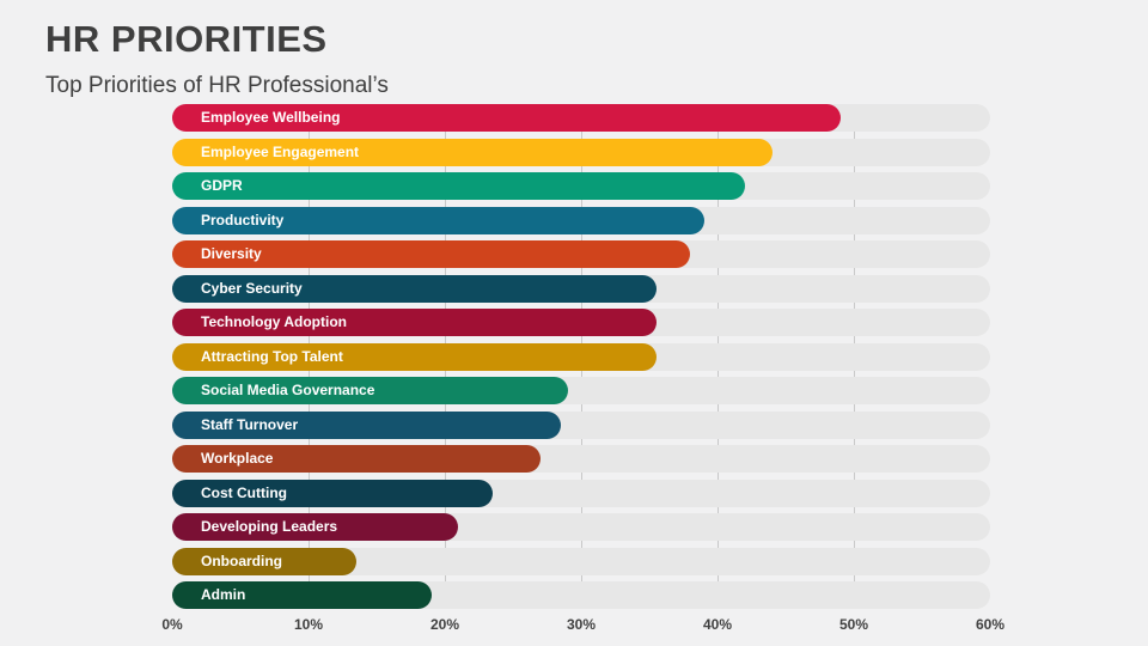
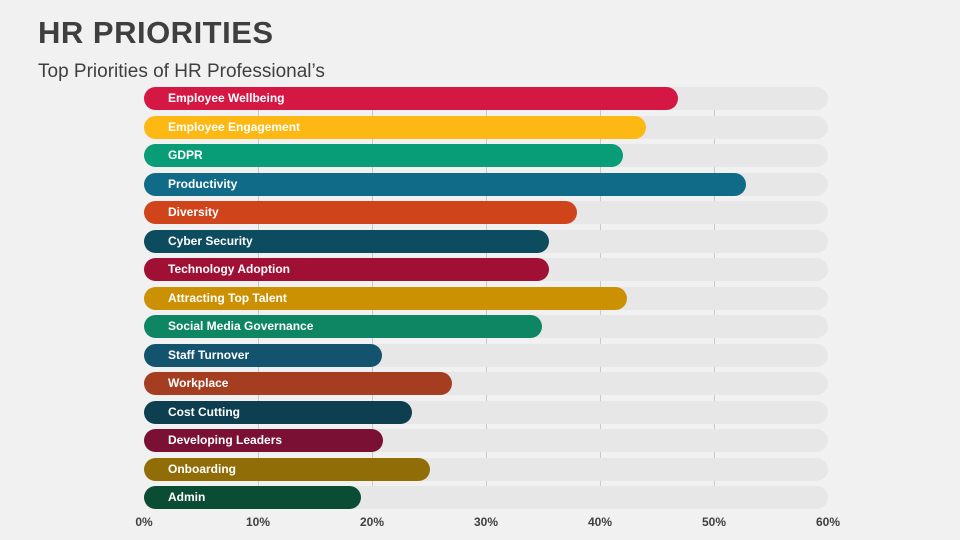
Employee Wellbeing: 49.0% -> 46.8%
Productivity: 39.0% -> 52.8%
Attracting Top Talent: 35.5% -> 42.4%
Social Media Governance: 29.0% -> 34.9%
Staff Turnover: 28.5% -> 20.9%
Onboarding: 13.5% -> 25.1%
